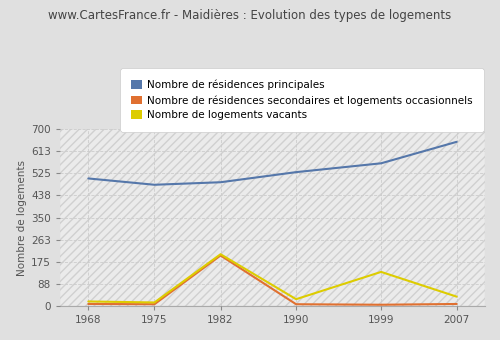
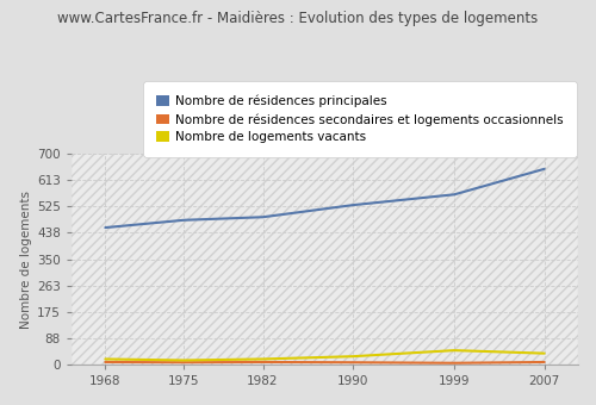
Nombre de résidences principales/1968: 505 -> 455
Nombre de résidences secondaires et logements occasionnels/1982: 200 -> 8
Nombre de logements vacants/1982: 205 -> 18
Nombre de logements vacants/1999: 135 -> 47
